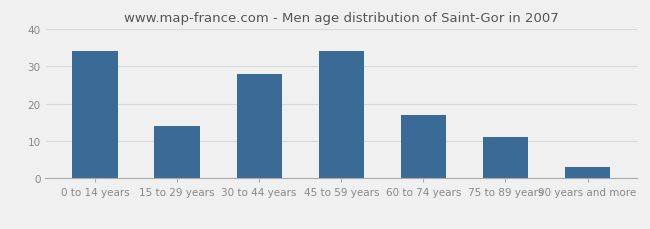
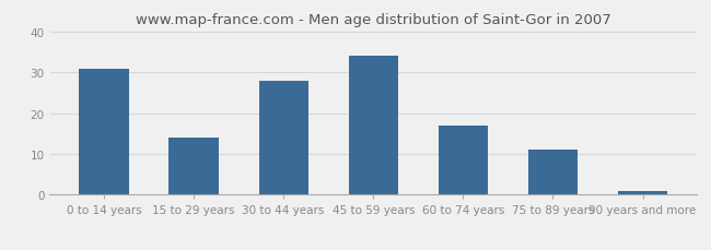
0 to 14 years: 34 -> 31
90 years and more: 3 -> 1
